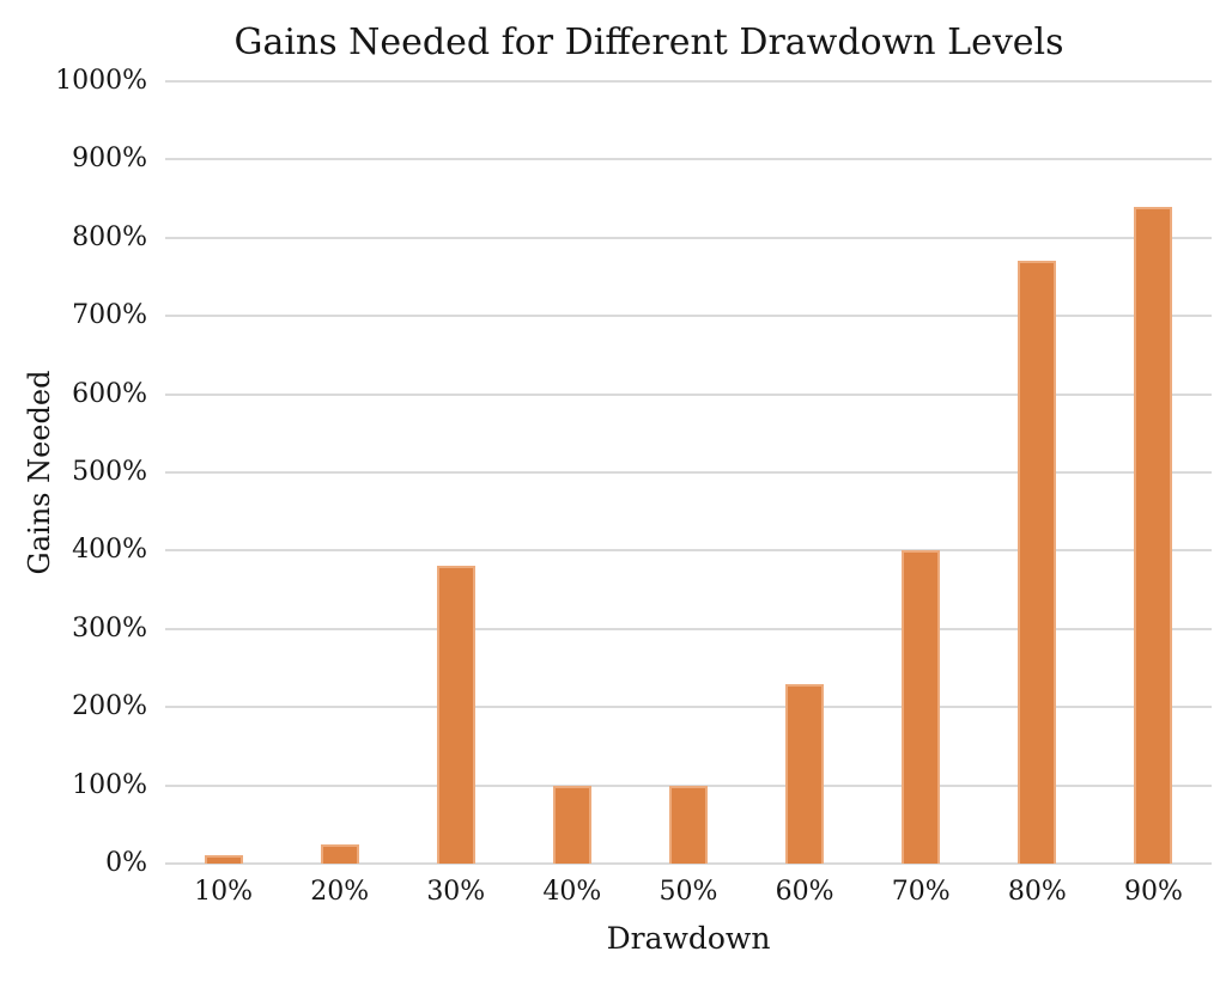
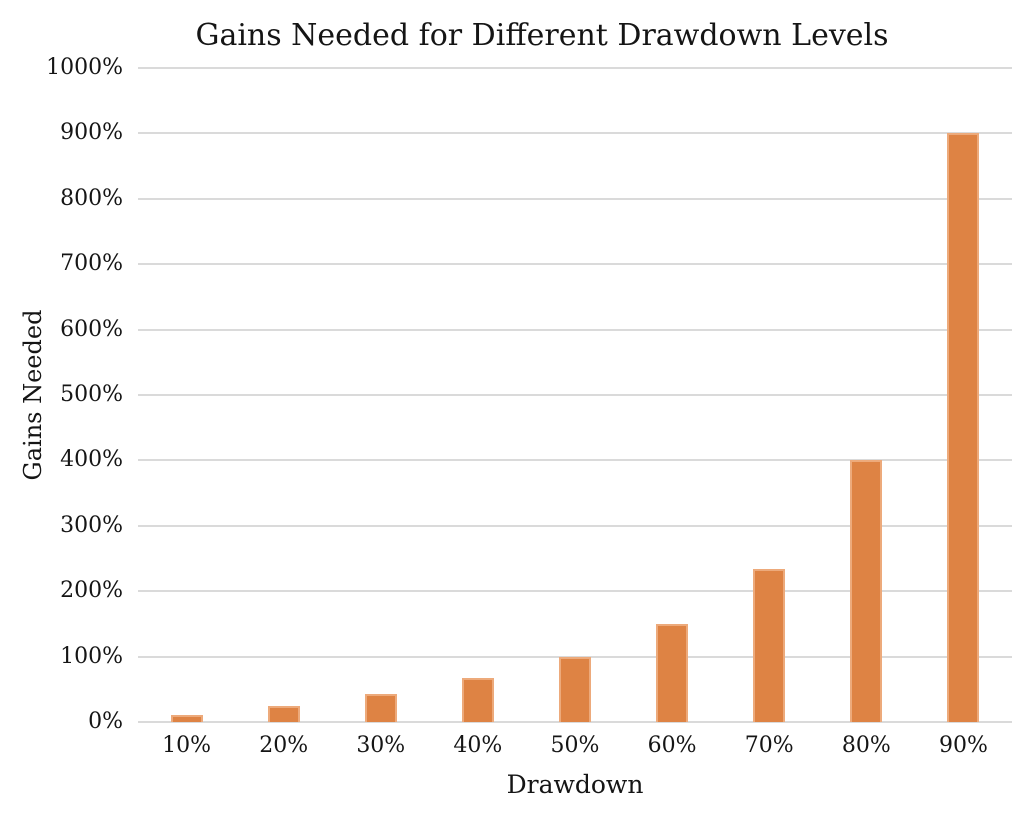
30%: 380% -> 40%
40%: 100% -> 70%
60%: 230% -> 150%
70%: 400% -> 230%
80%: 770% -> 400%
90%: 840% -> 900%
